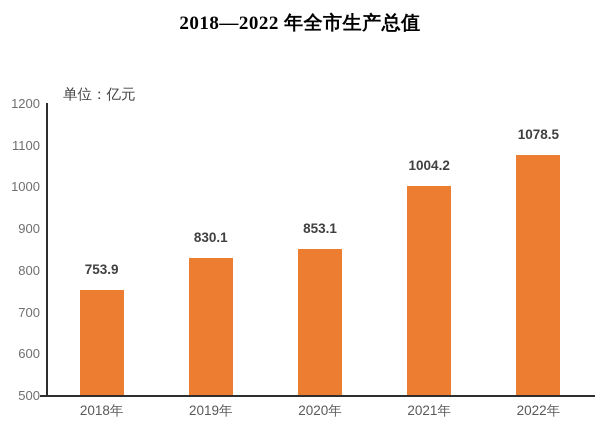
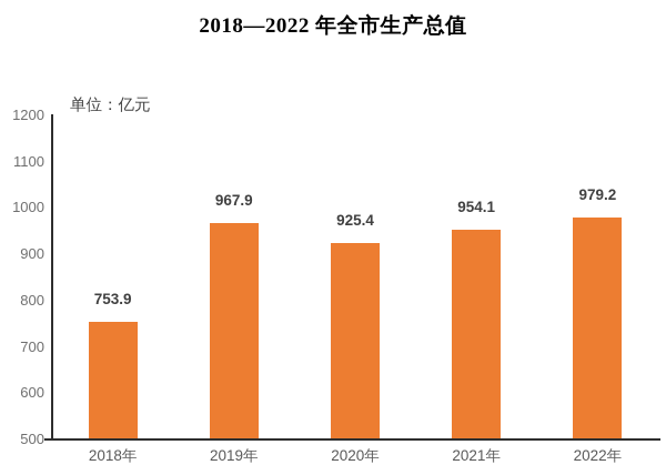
2019年: 830.1 -> 967.9
2020年: 853.1 -> 925.4
2021年: 1004.2 -> 954.1
2022年: 1078.5 -> 979.2
